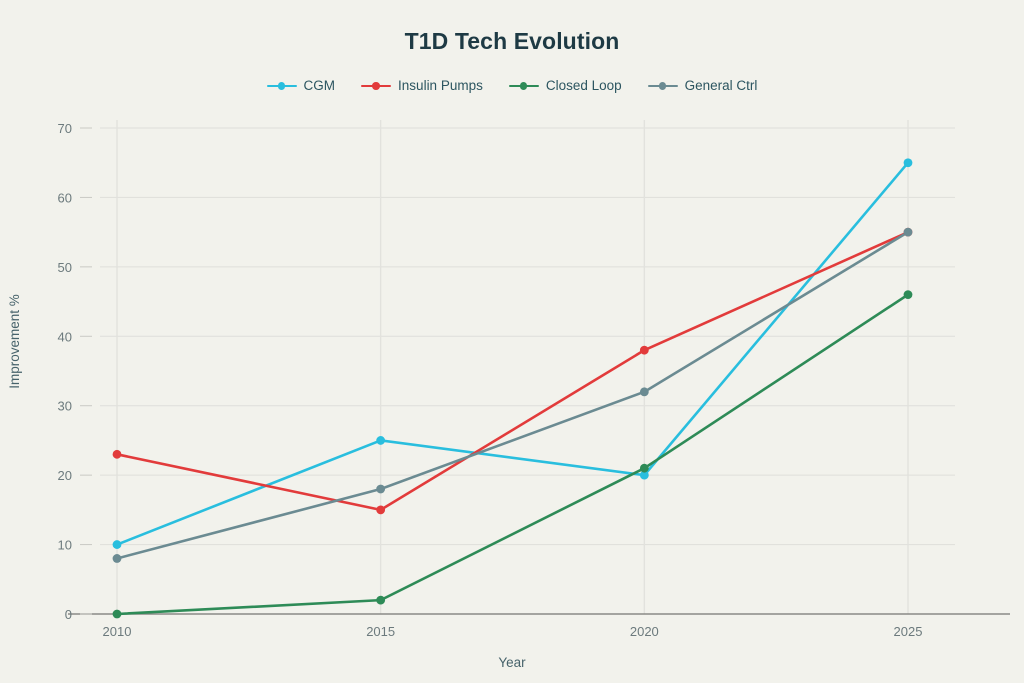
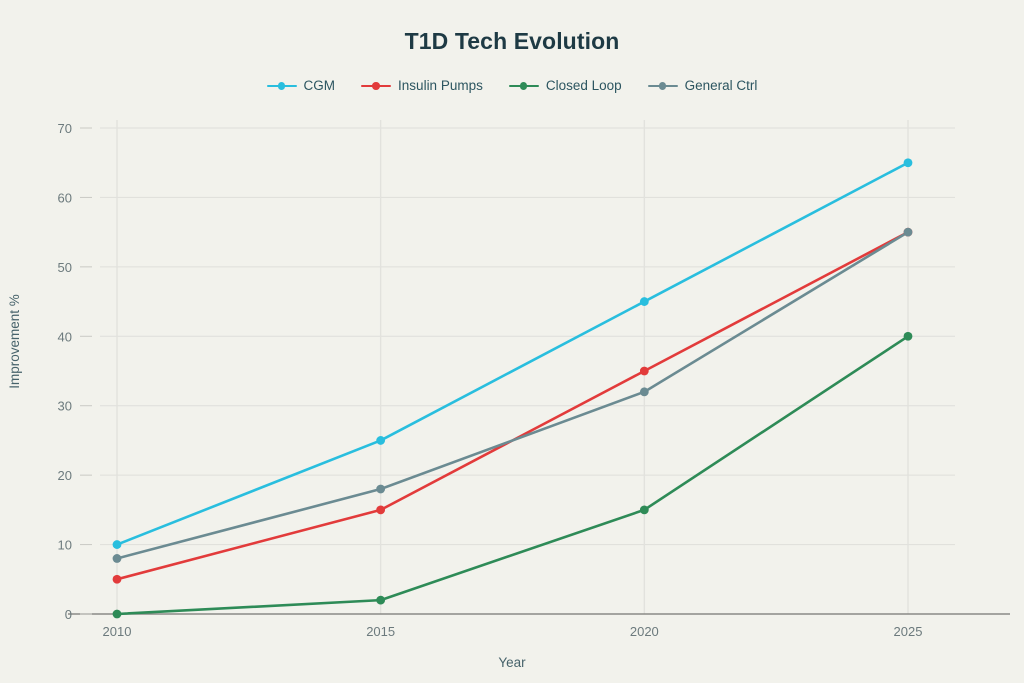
Insulin Pumps/2010: 23 -> 5
CGM/2020: 20 -> 45
Insulin Pumps/2020: 38 -> 35
Closed Loop/2020: 21 -> 15
Closed Loop/2025: 46 -> 40
